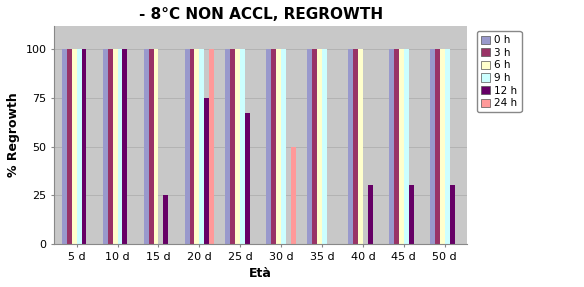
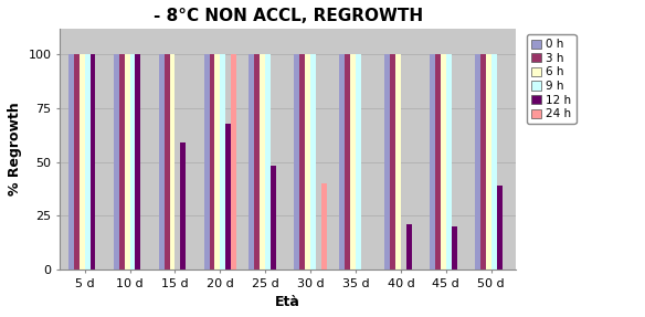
12 h/15 d: 25 -> 59
12 h/20 d: 75 -> 68
12 h/25 d: 67 -> 48
24 h/30 d: 50 -> 40
12 h/40 d: 30 -> 21
12 h/45 d: 30 -> 20
12 h/50 d: 30 -> 39
